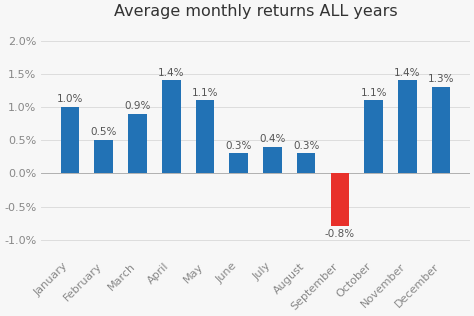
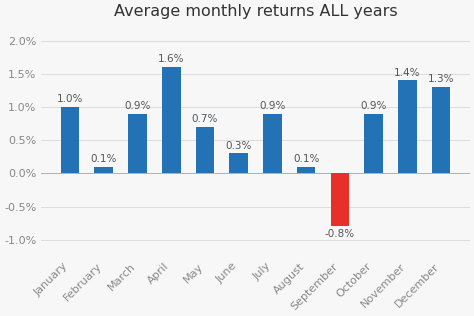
February: 0.5% -> 0.1%
April: 1.4% -> 1.6%
May: 1.1% -> 0.7%
July: 0.4% -> 0.9%
August: 0.3% -> 0.1%
October: 1.1% -> 0.9%
